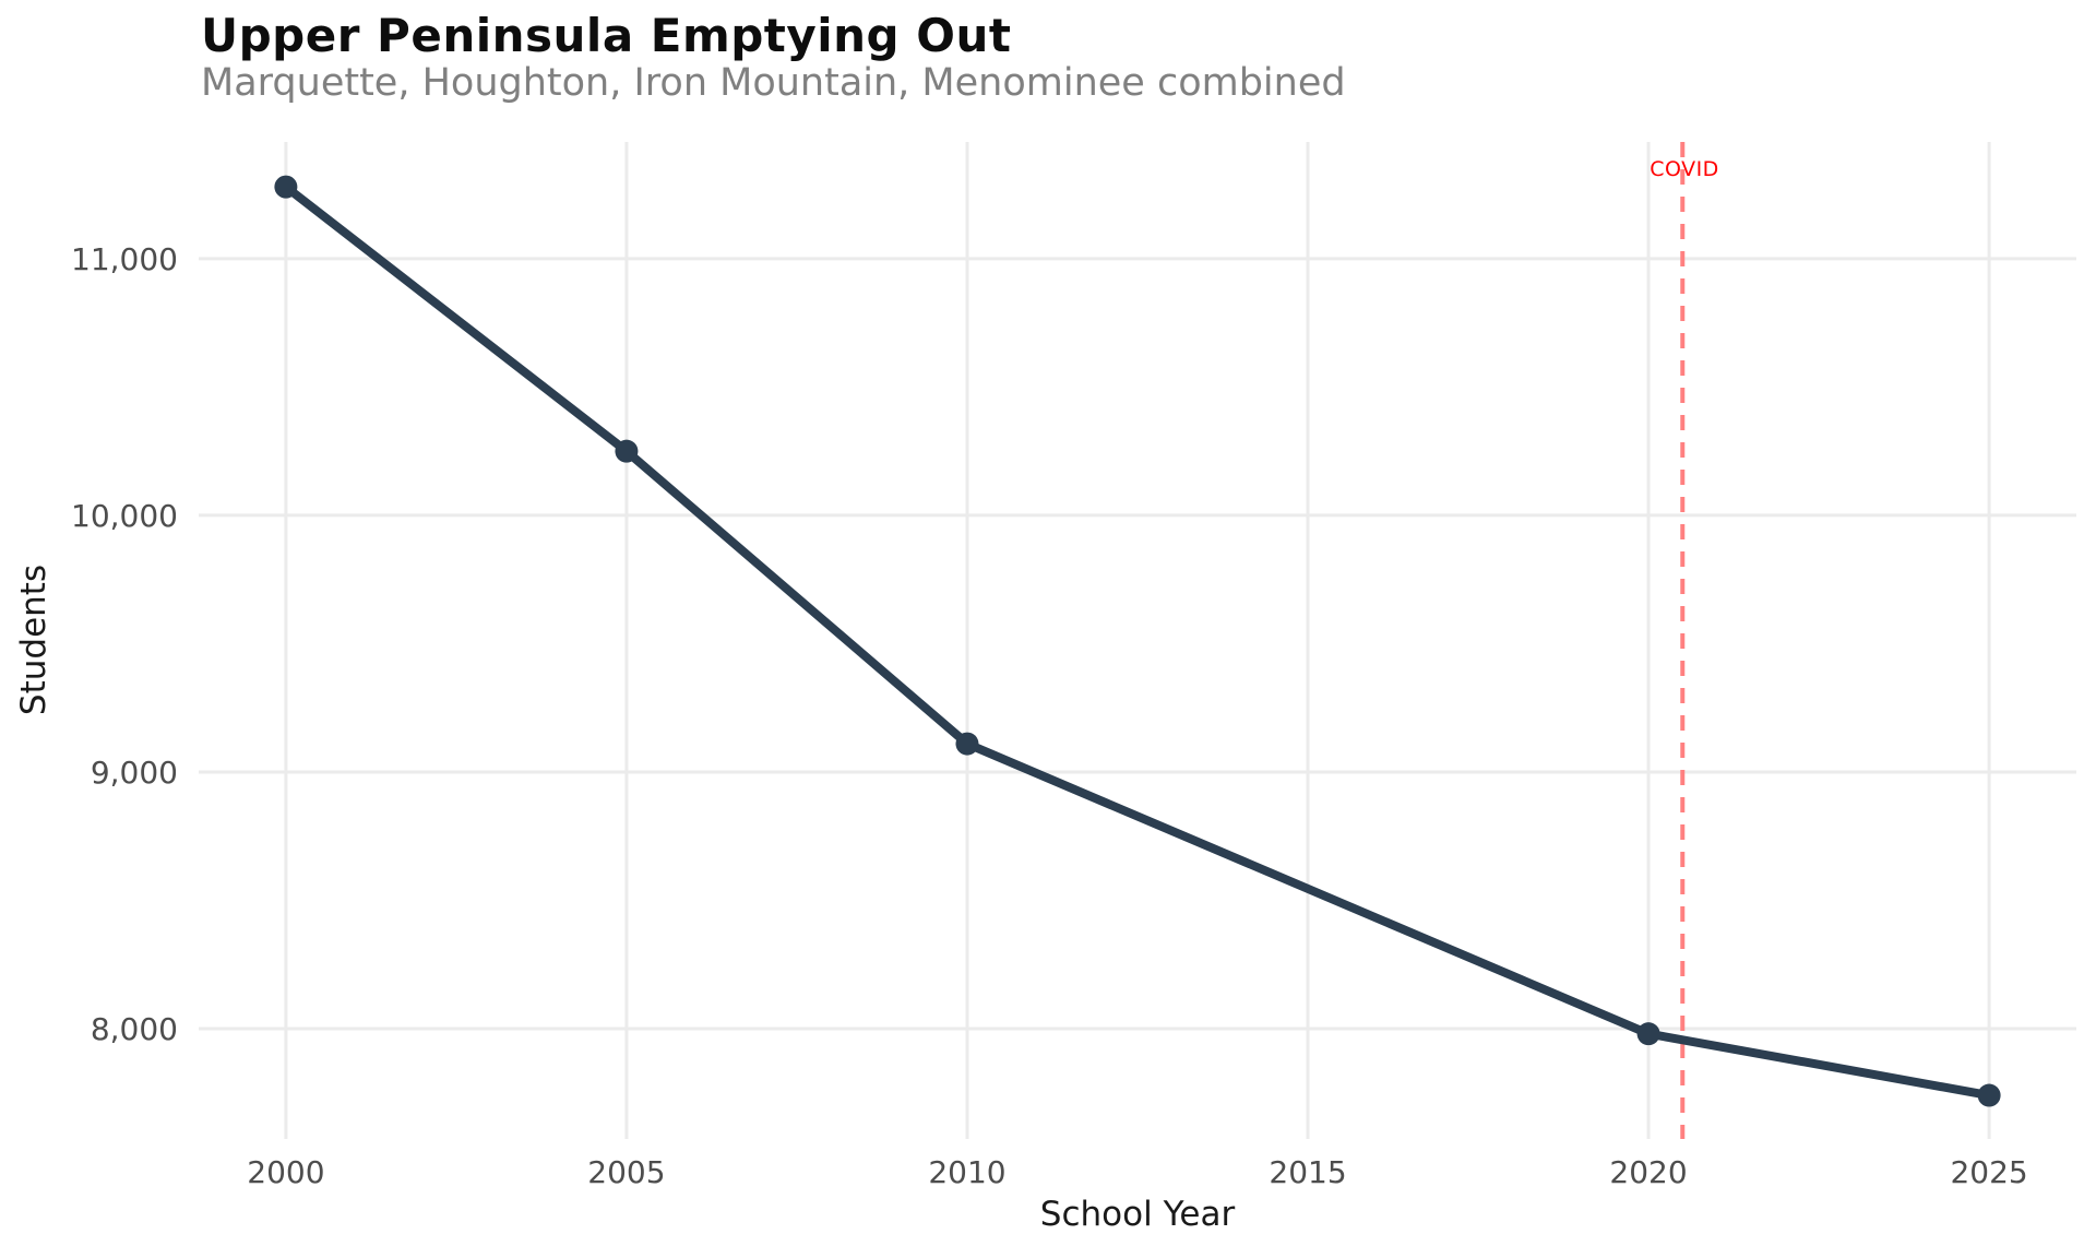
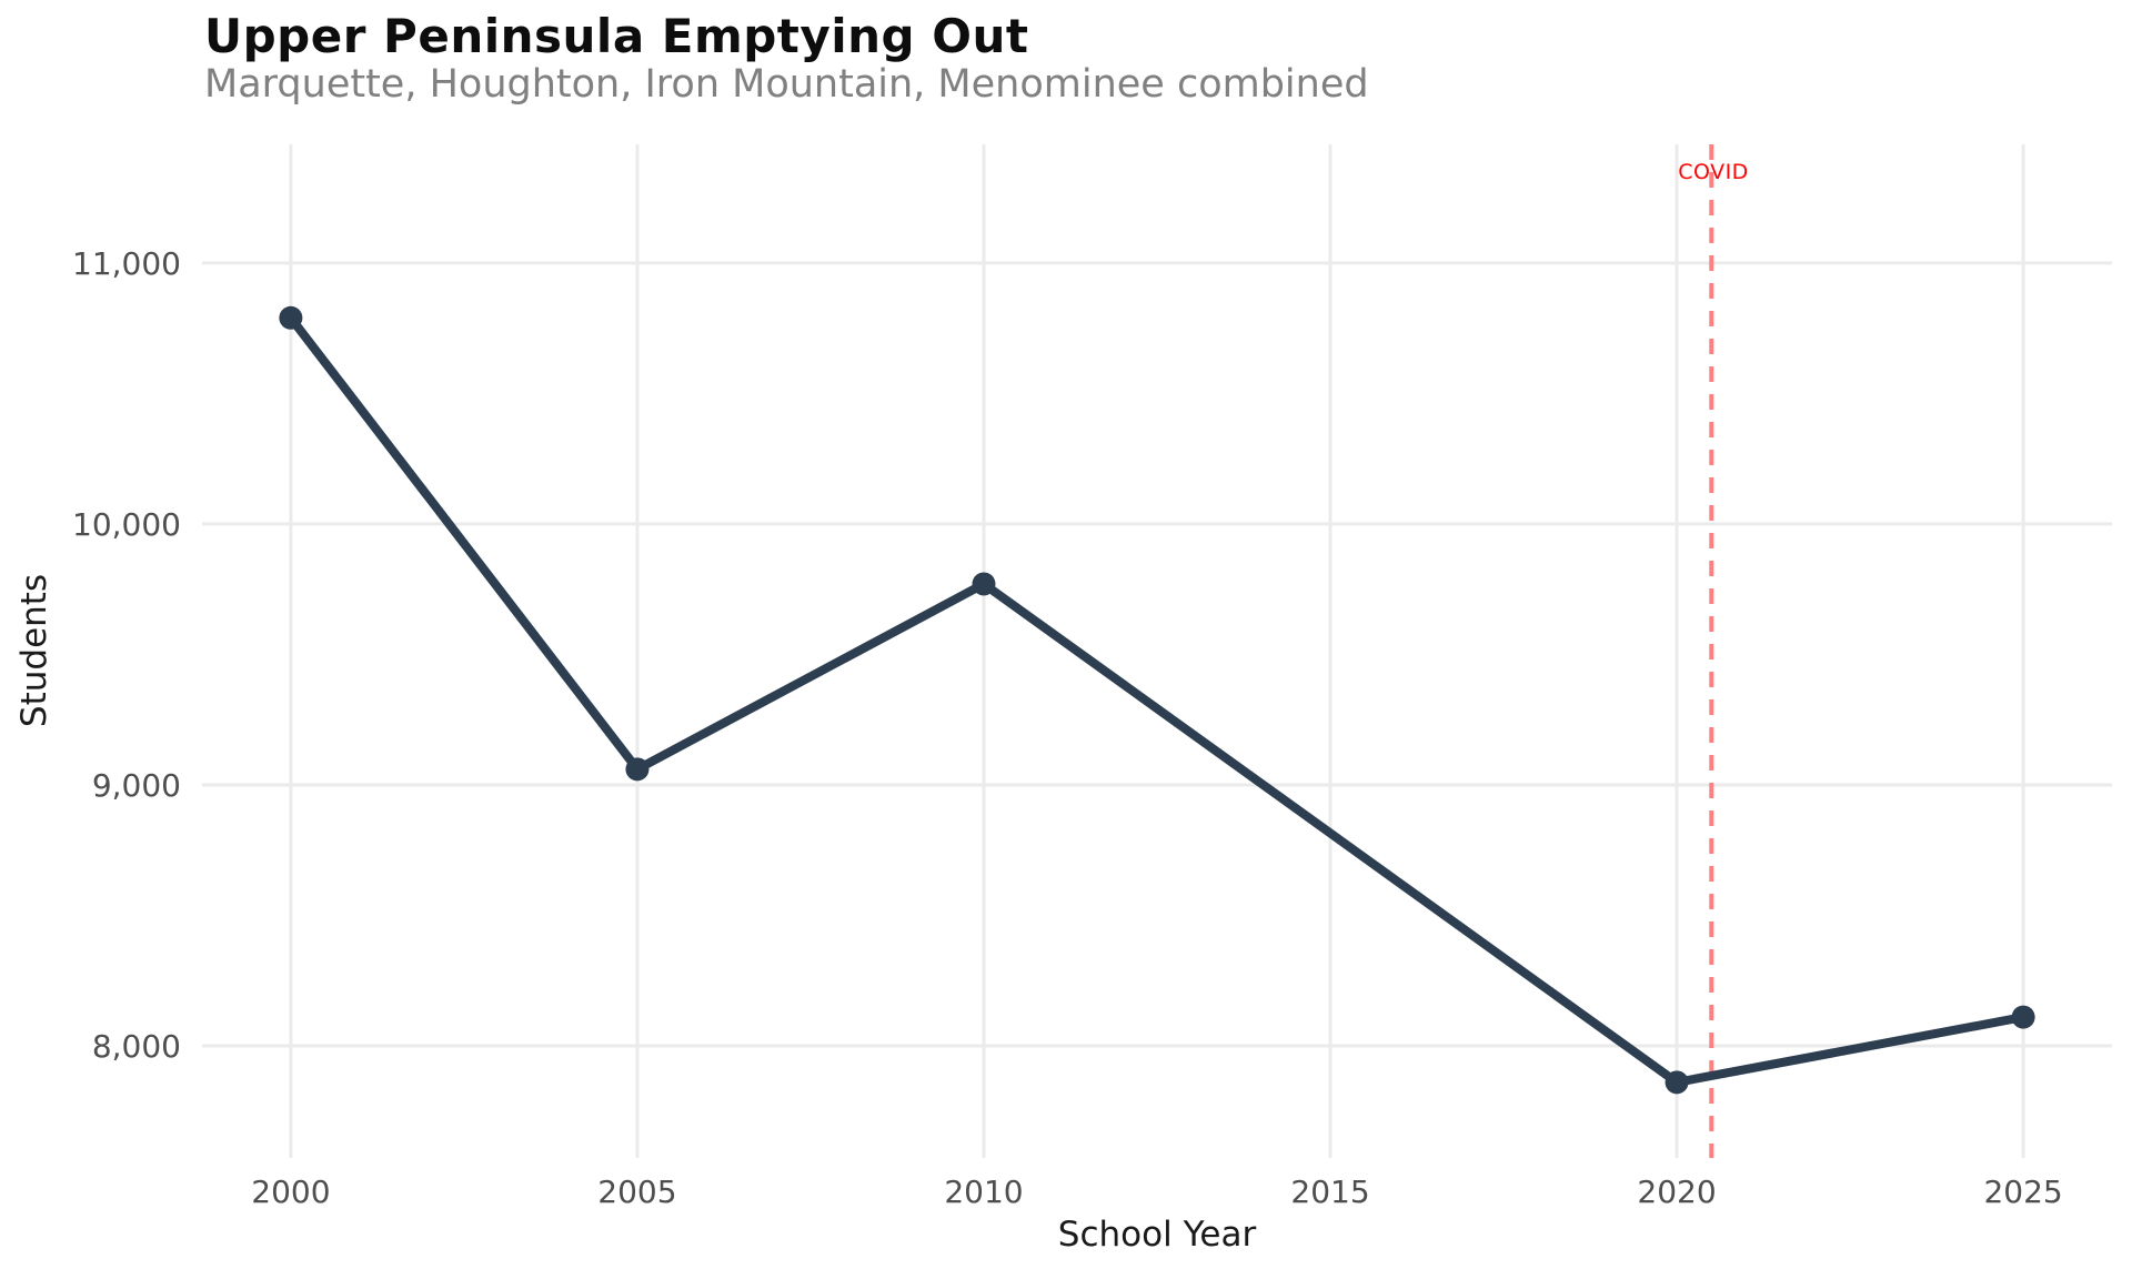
2000: 11280 -> 10790
2005: 10250 -> 9060
2010: 9110 -> 9770
2020: 7980 -> 7860
2025: 7740 -> 8110
